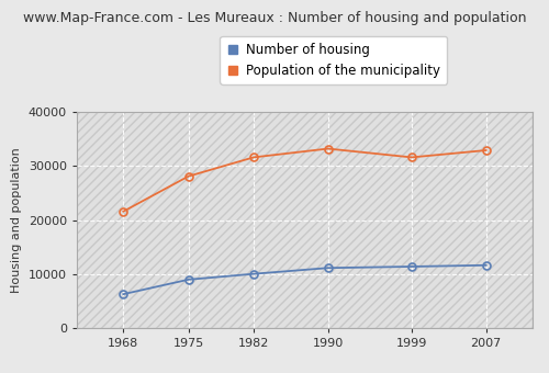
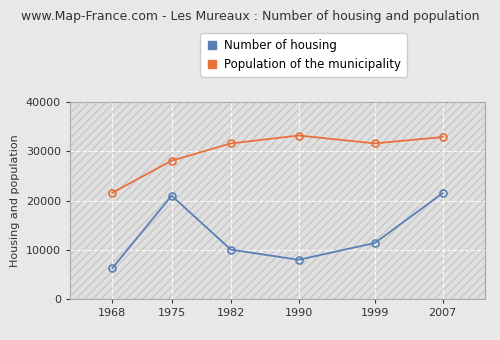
Number of housing/1975: 9000 -> 21000
Number of housing/1990: 11200 -> 8000
Number of housing/2007: 11600 -> 21500
